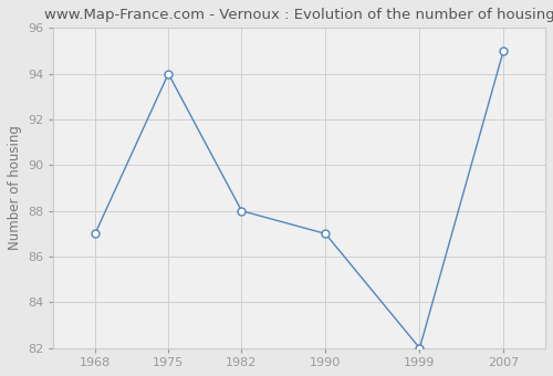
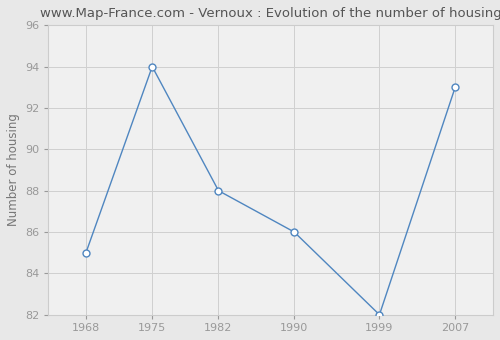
1968: 87 -> 85
1990: 87 -> 86
2007: 95 -> 93
